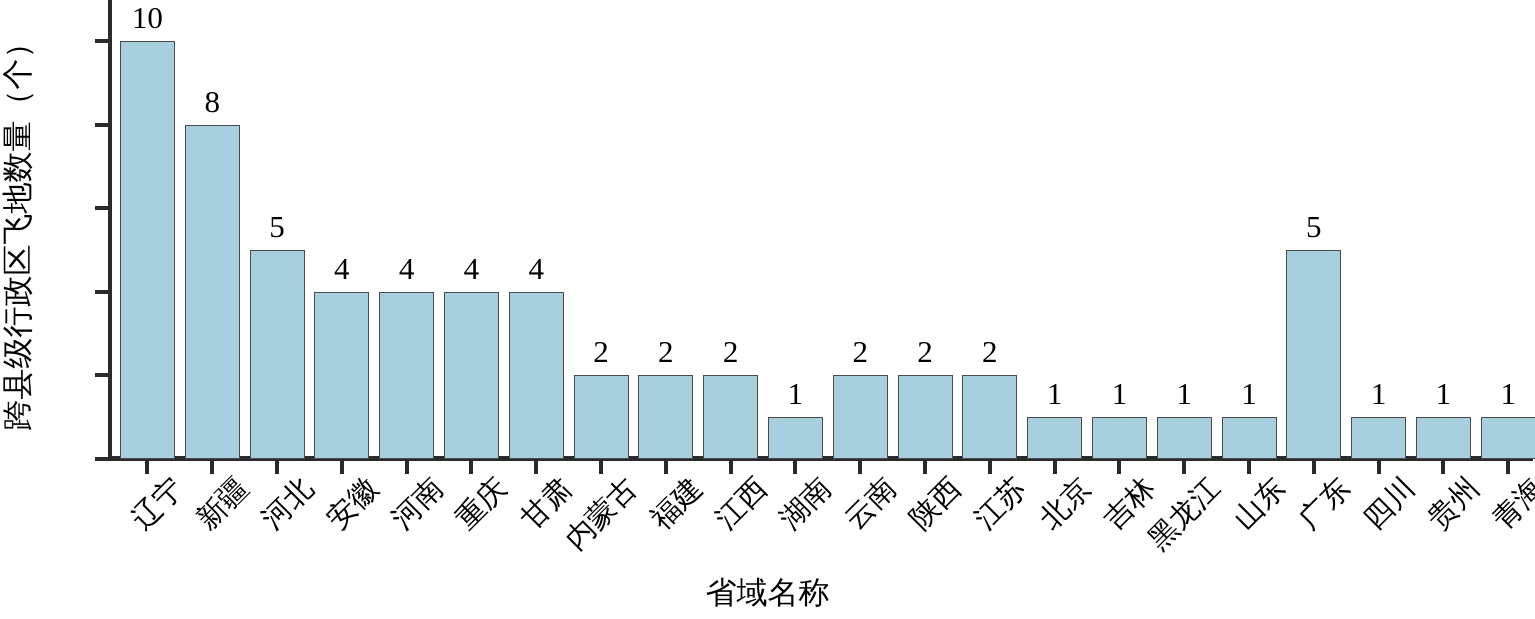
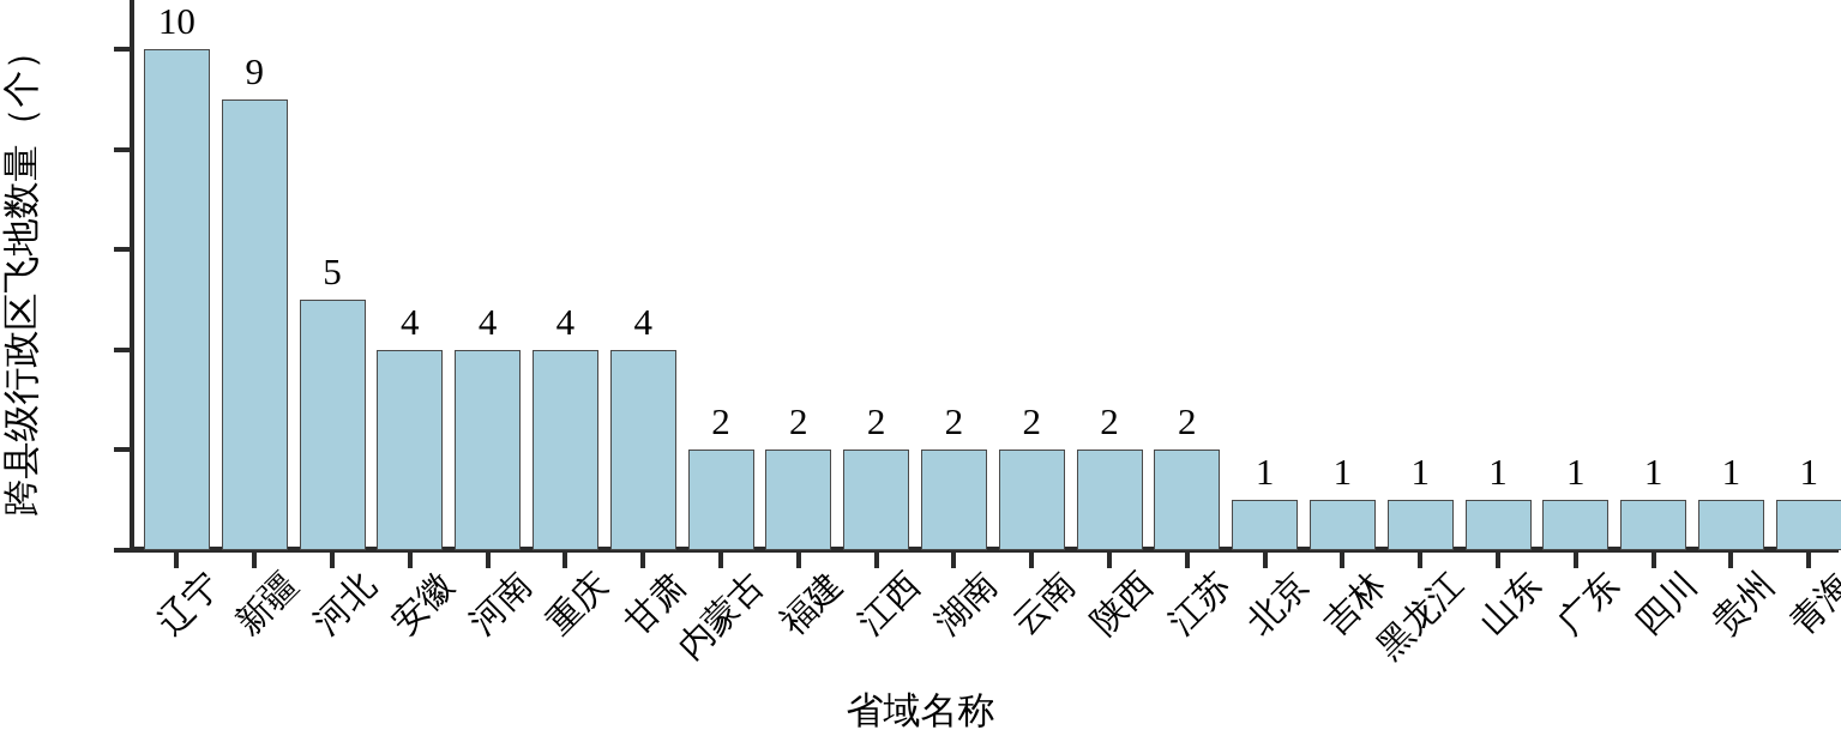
新疆: 8 -> 9
湖南: 1 -> 2
广东: 5 -> 1
